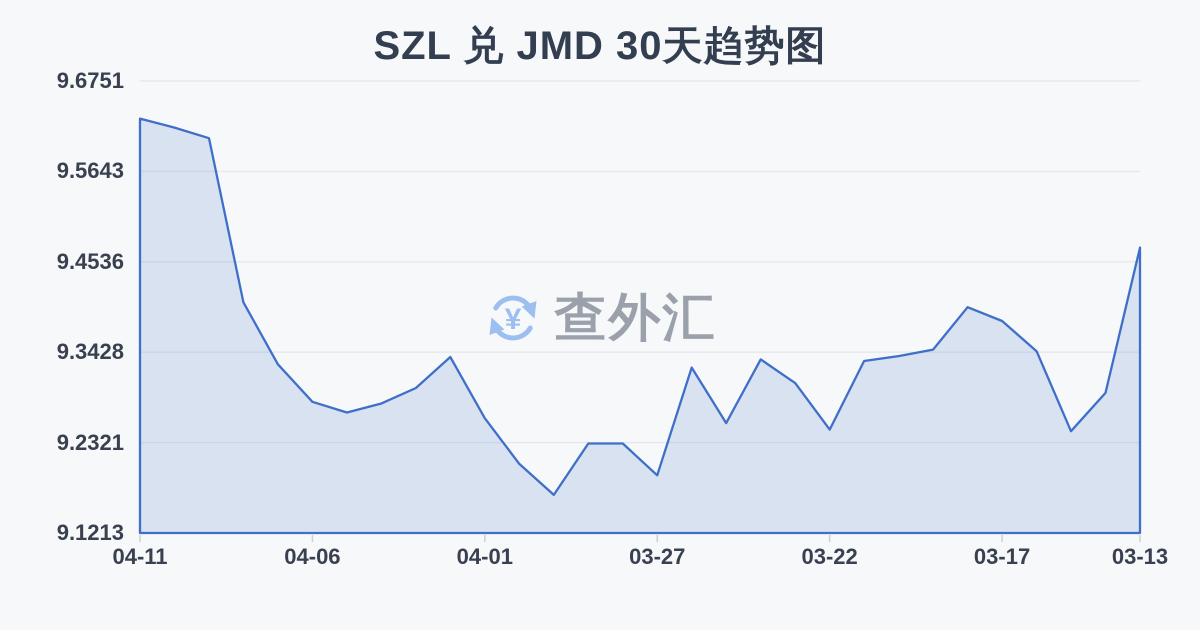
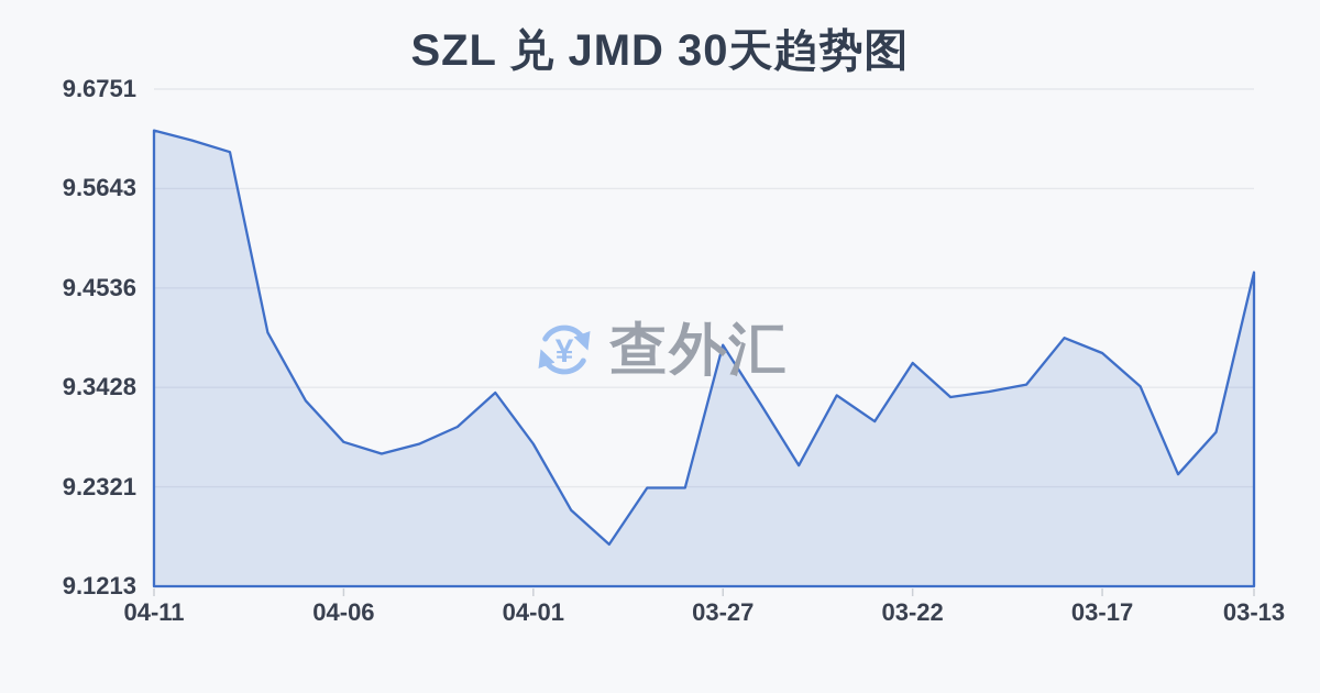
04-01: 9.26 -> 9.28
03-27: 9.19 -> 9.39
03-22: 9.25 -> 9.37
